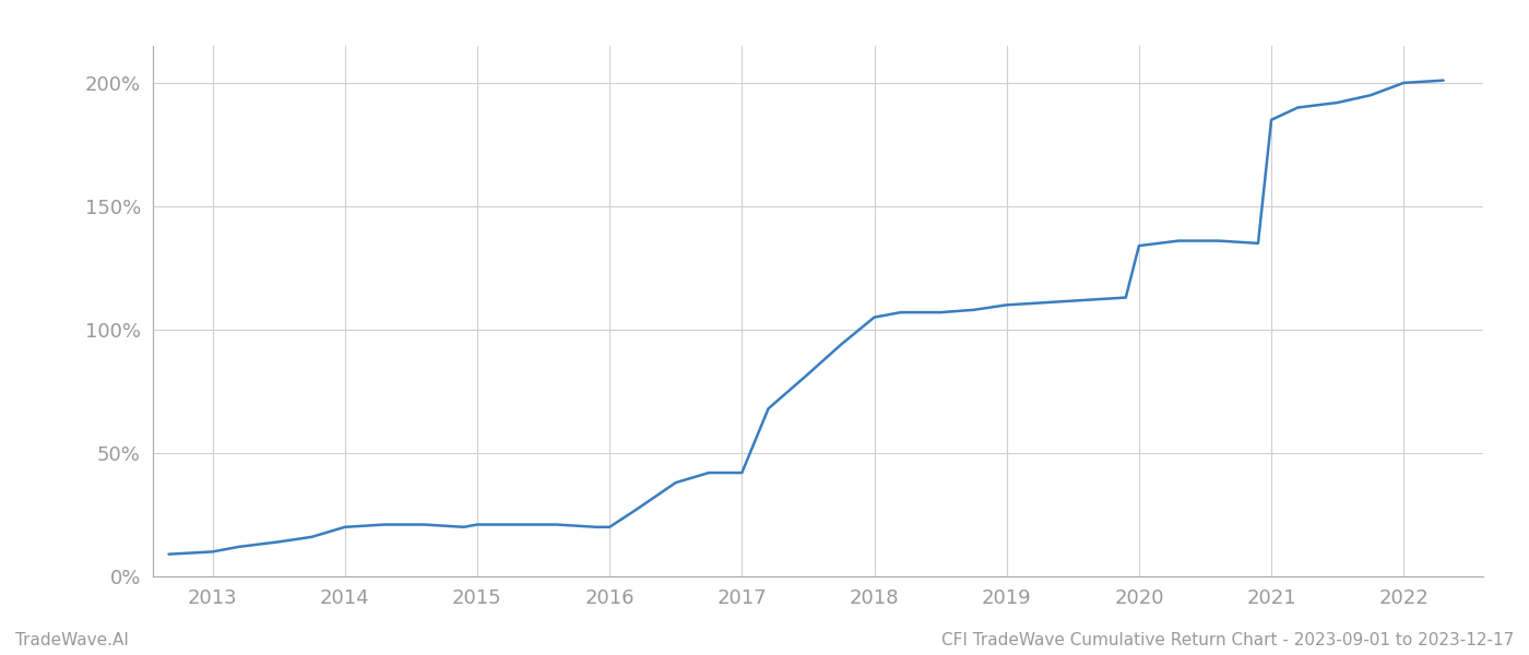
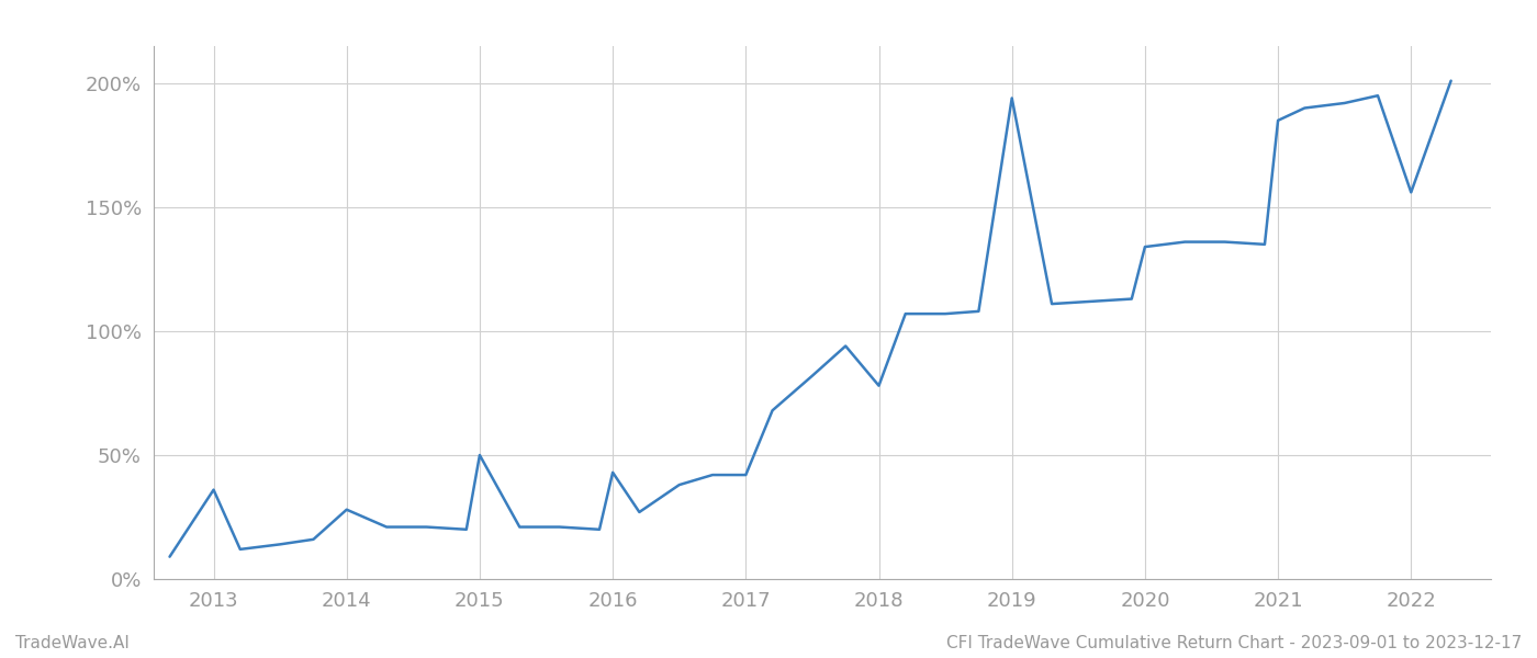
2013: 10% -> 36%
2014: 20% -> 28%
2015: 21% -> 50%
2016: 20% -> 43%
2018: 105% -> 78%
2019: 110% -> 194%
2022: 200% -> 156%
